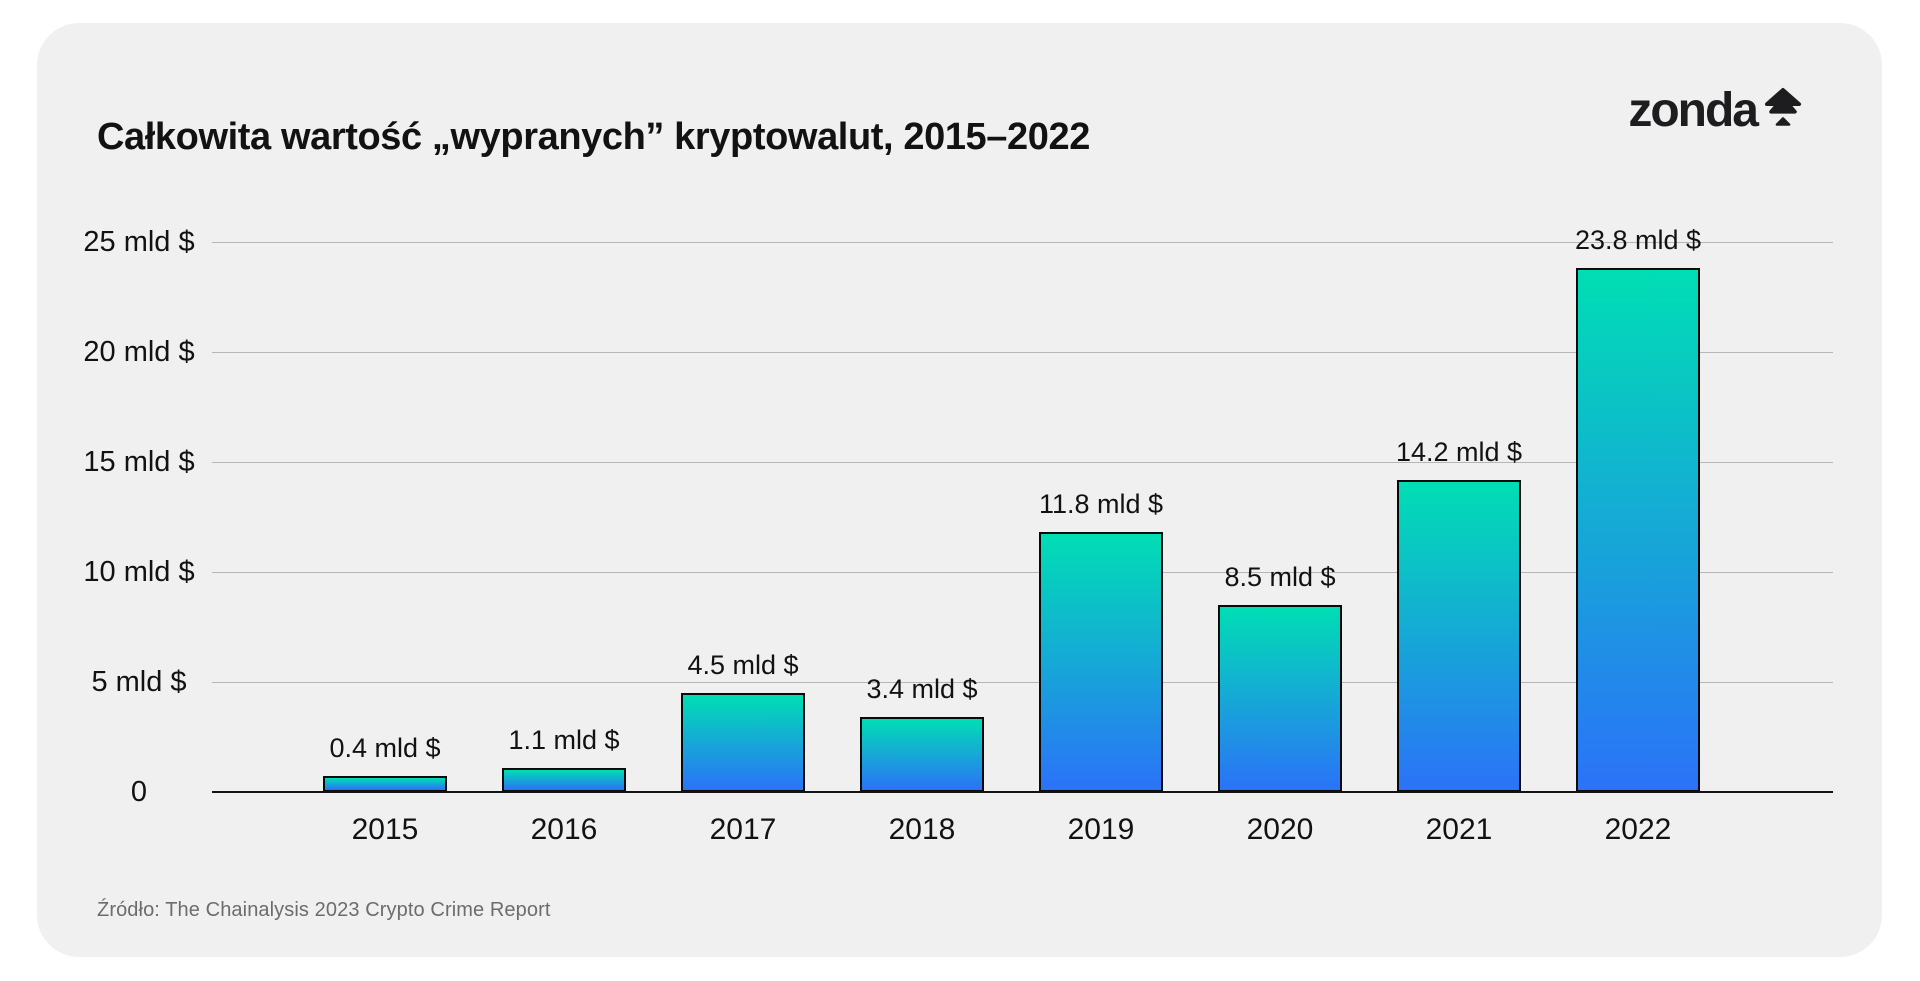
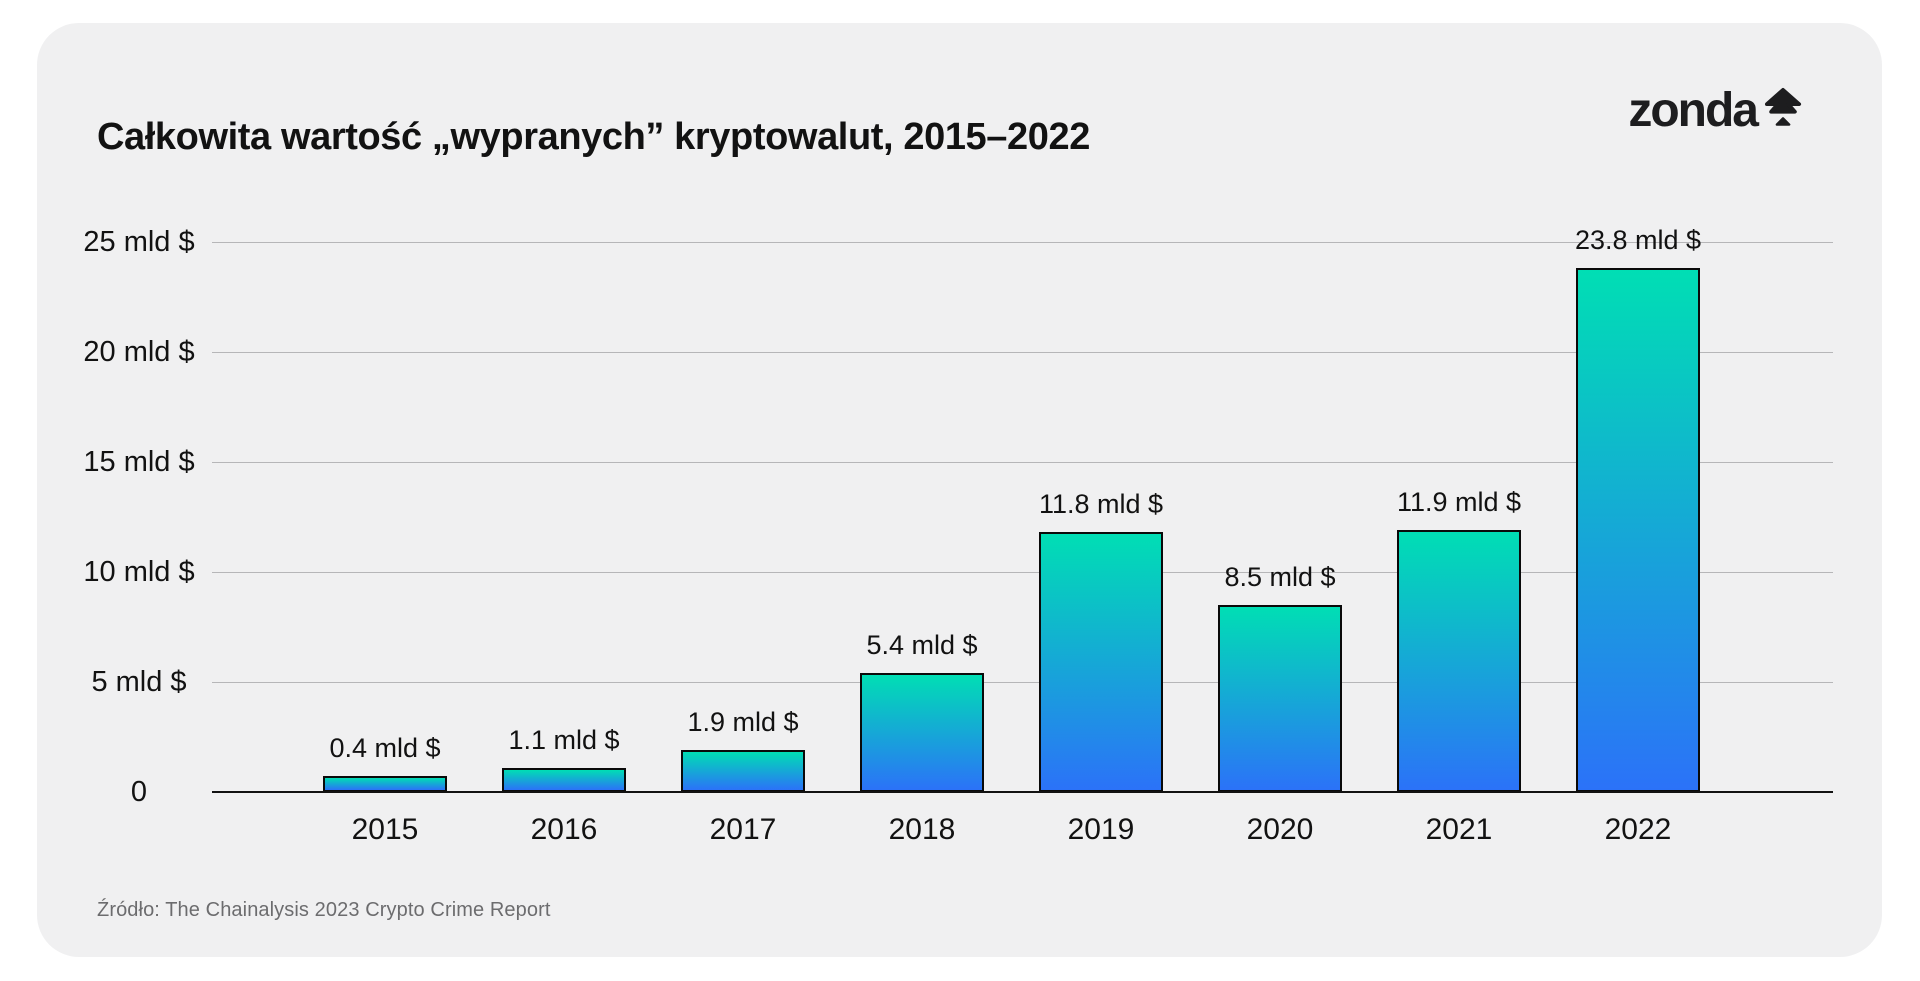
2017: 4.5 -> 1.9
2018: 3.4 -> 5.4
2021: 14.2 -> 11.9
